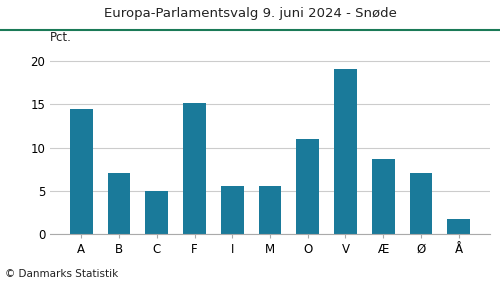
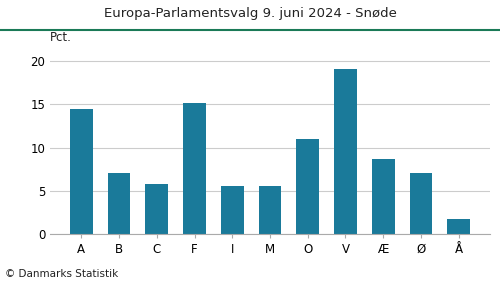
C: 5.0 -> 5.8
